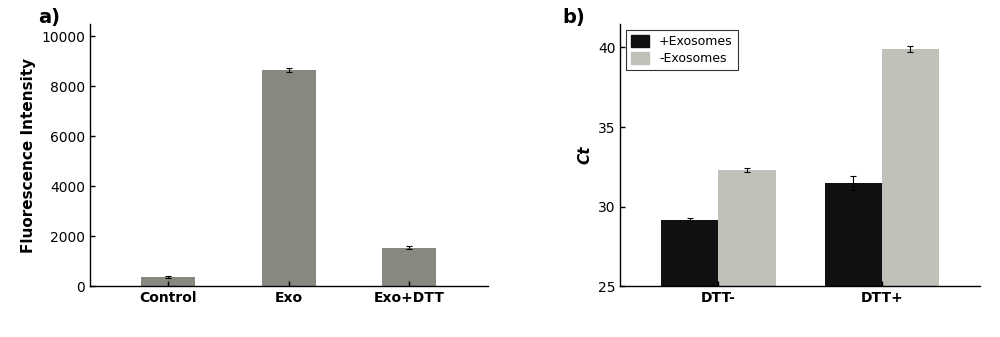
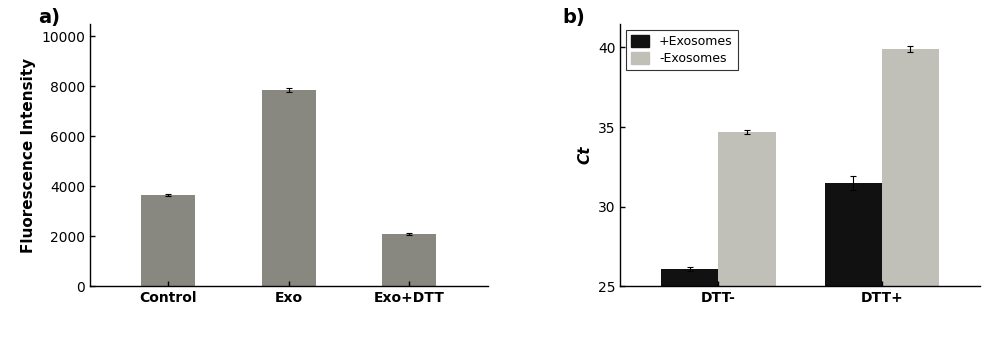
Control: 380 -> 3650
Exo: 8650 -> 7850
Exo+DTT: 1550 -> 2100
+Exosomes/DTT-: 29.2 -> 26.1
-Exosomes/DTT-: 32.3 -> 34.7
